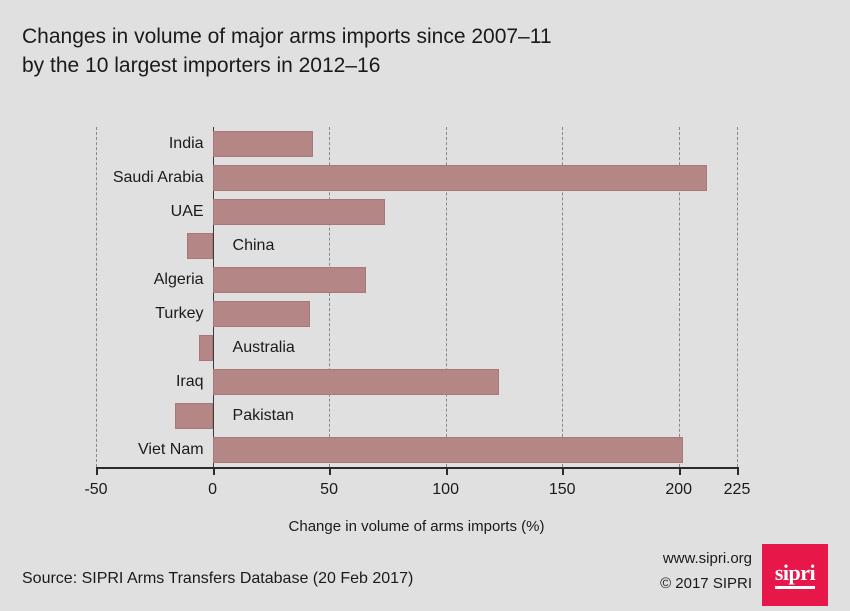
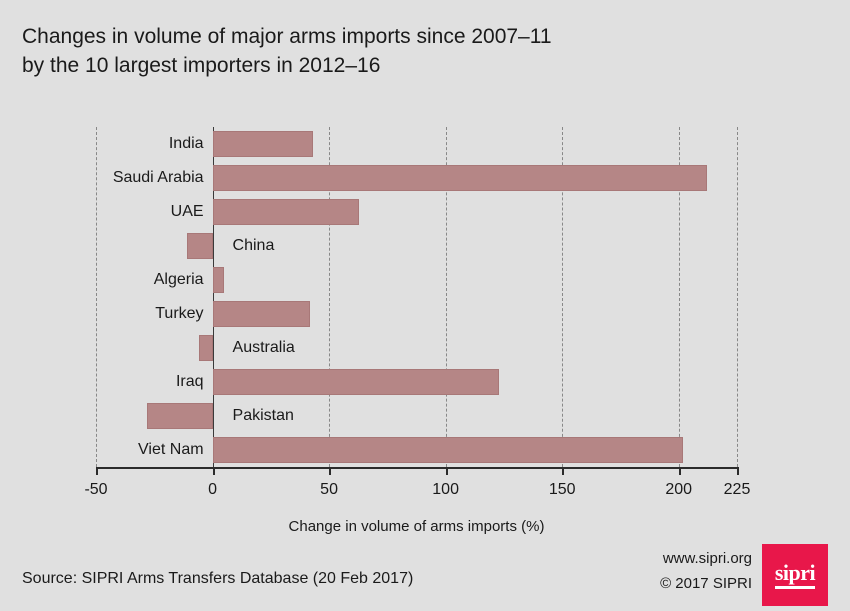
UAE: 74 -> 63
Algeria: 66 -> 5
Pakistan: -16 -> -28
